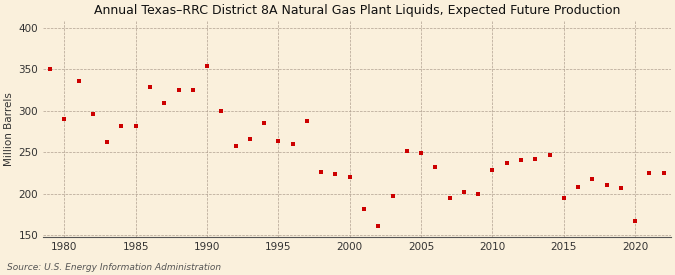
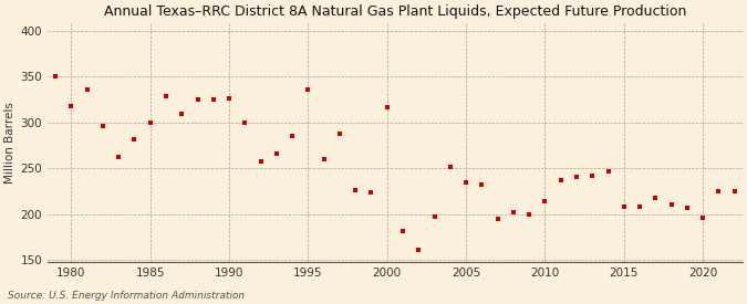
1980: 290 -> 318
1985: 281 -> 300
1990: 354 -> 326
1995: 264 -> 336
2000: 220 -> 316
2005: 249 -> 234
2010: 229 -> 214
2015: 195 -> 208
2020: 167 -> 196
